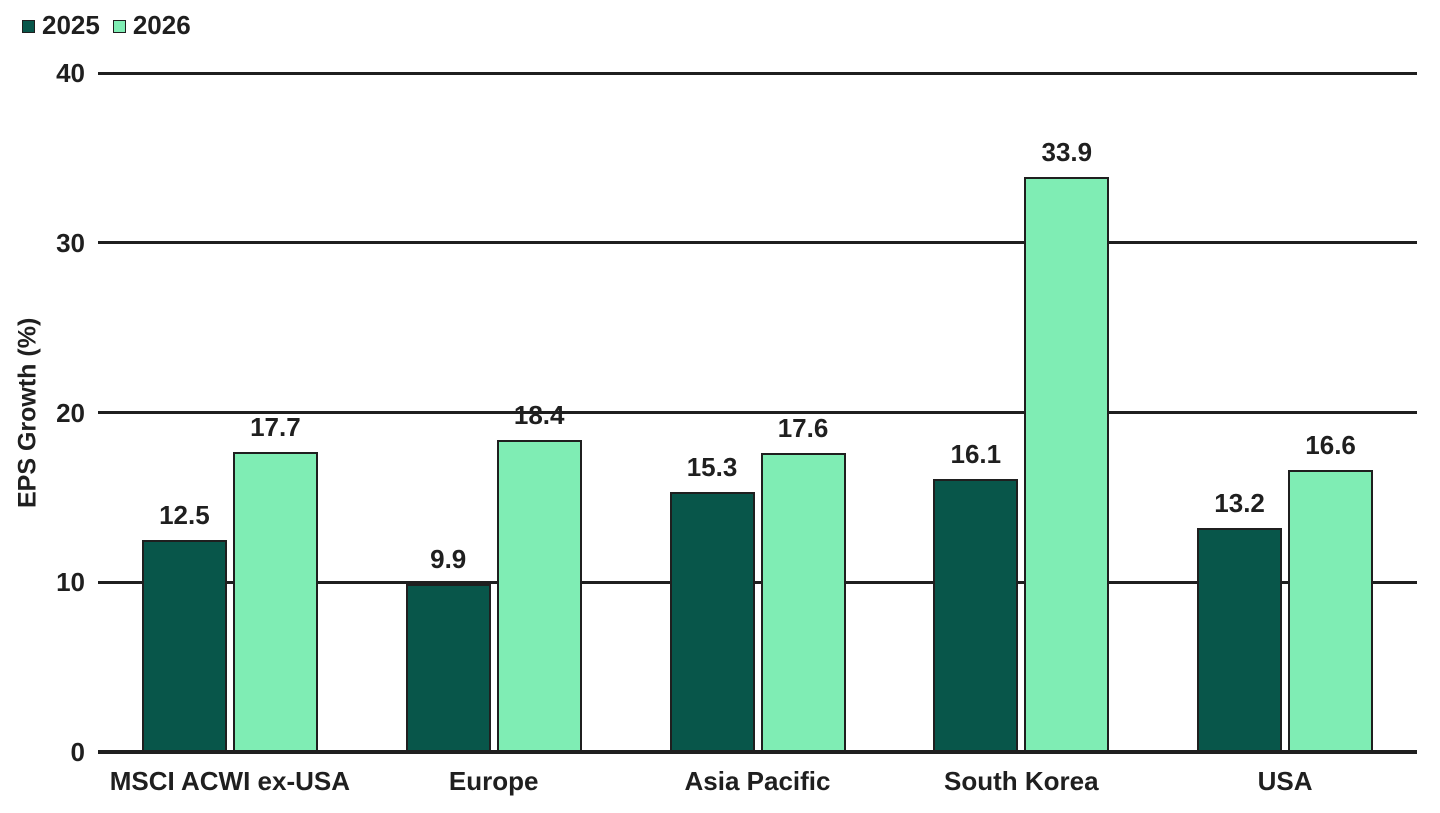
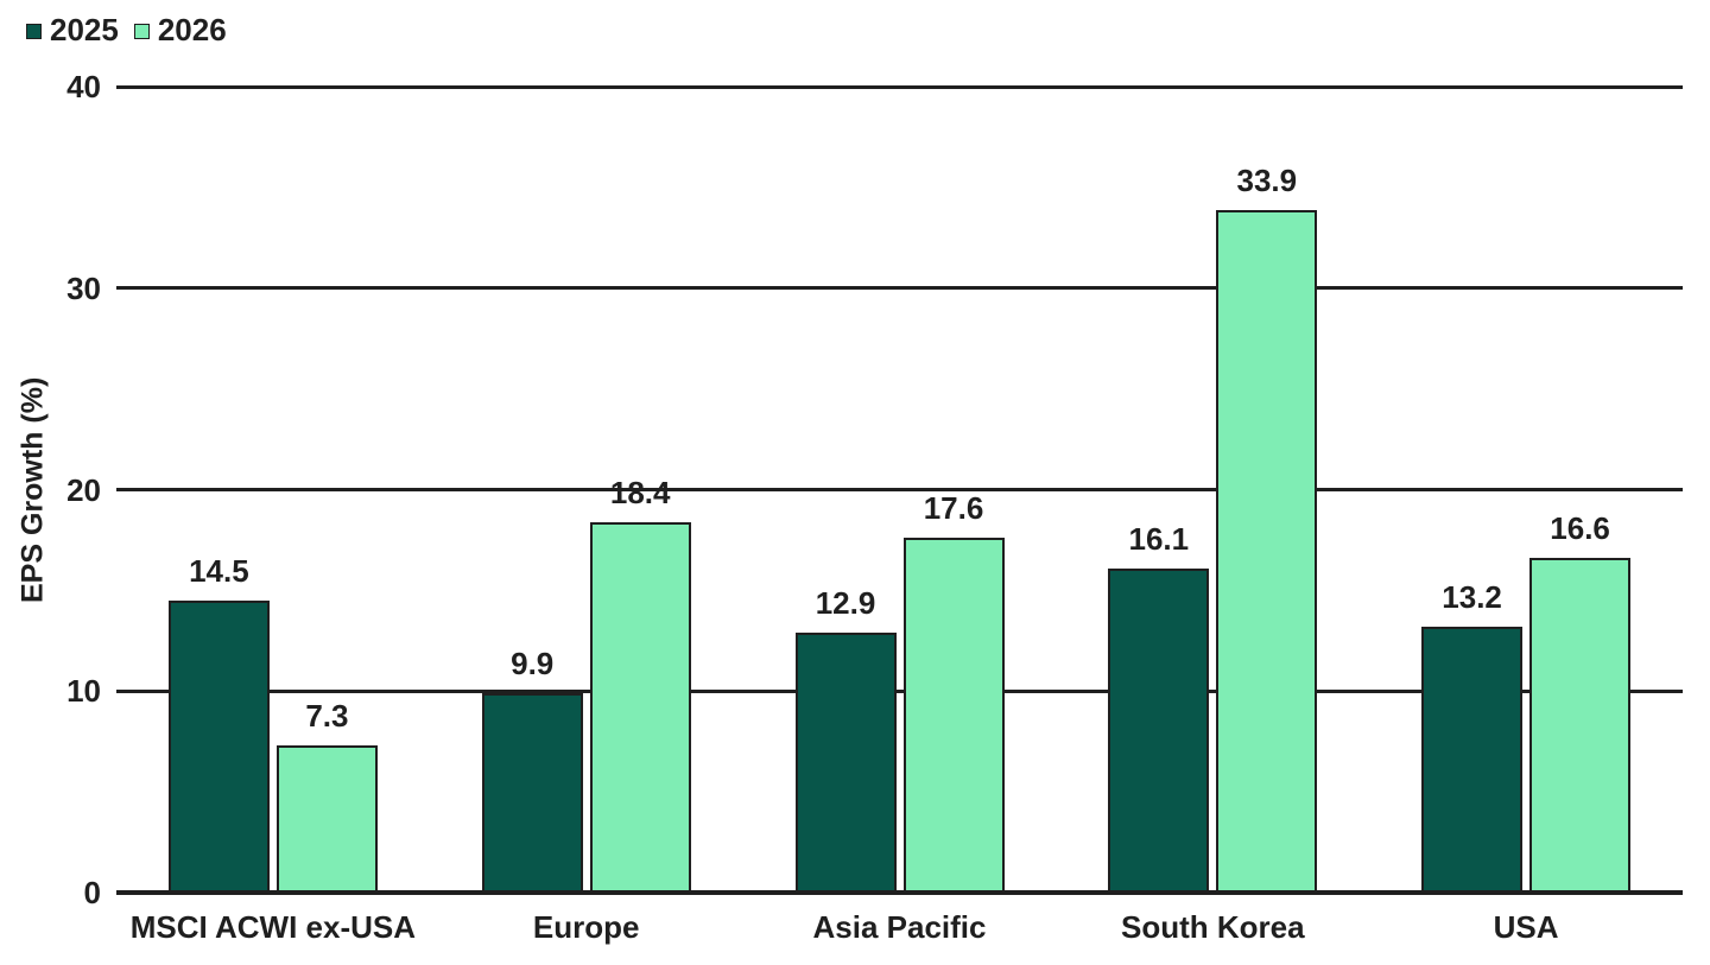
2025/MSCI ACWI ex-USA: 12.5 -> 14.5
2026/MSCI ACWI ex-USA: 17.7 -> 7.3
2025/Asia Pacific: 15.3 -> 12.9
